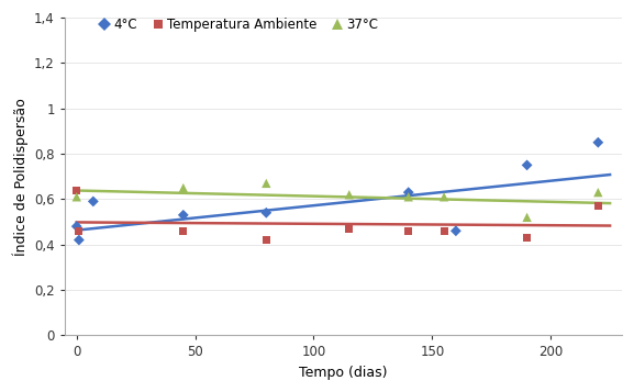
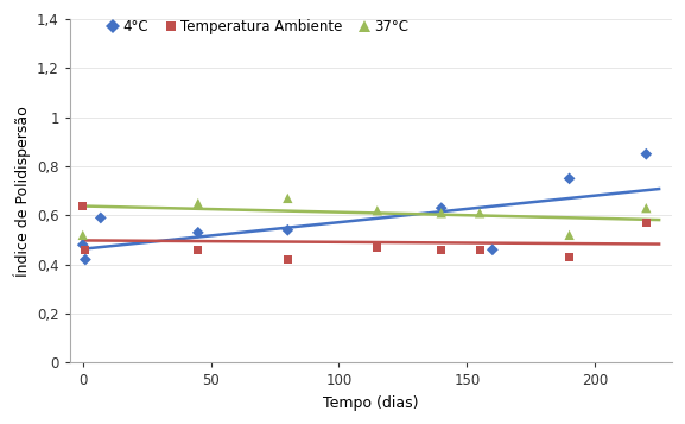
37°C/0: 0,61 -> 0,52
